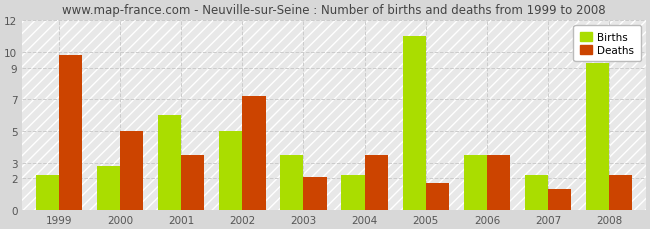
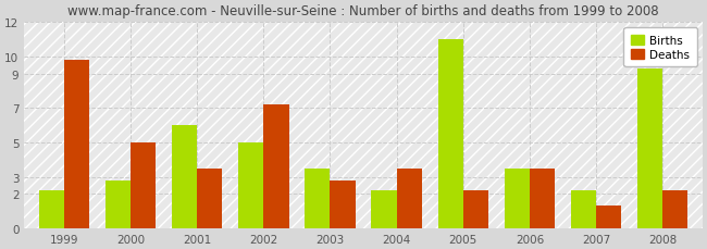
Deaths/2003: 2.1 -> 2.8
Deaths/2005: 1.7 -> 2.2
